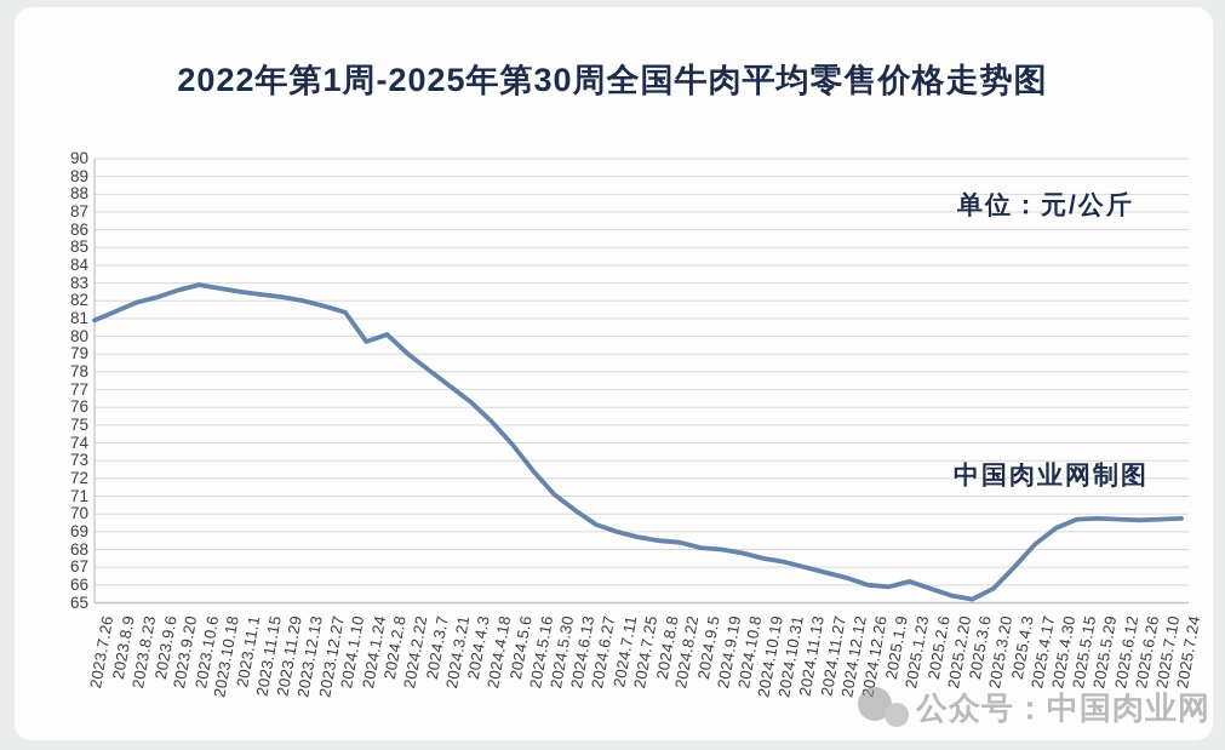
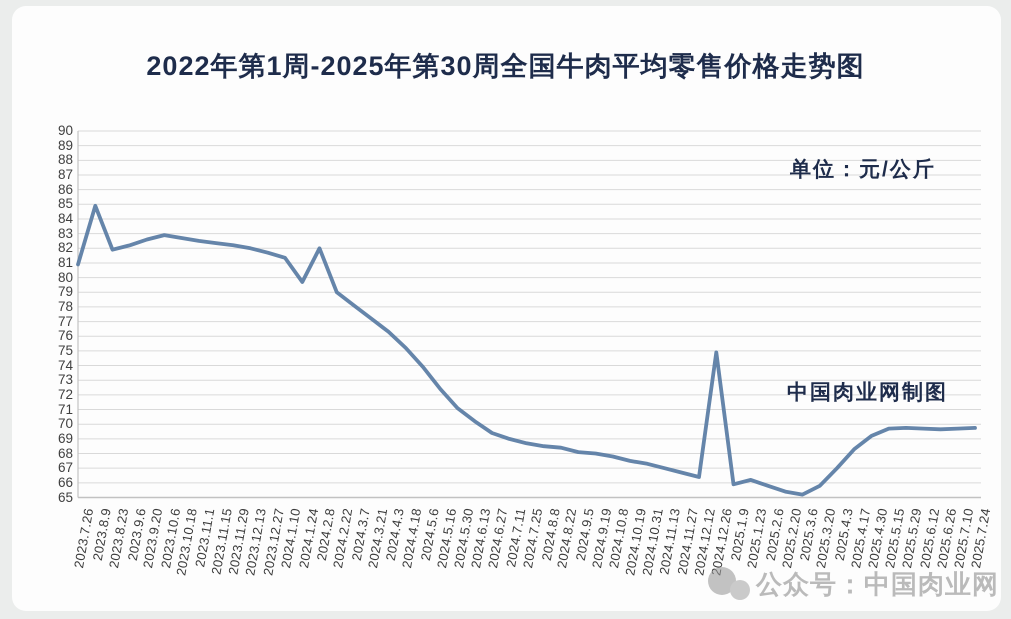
2023.8.9: 81.4 -> 84.9
2024.2.8: 80.1 -> 82.0
2024.12.26: 66.0 -> 74.9
